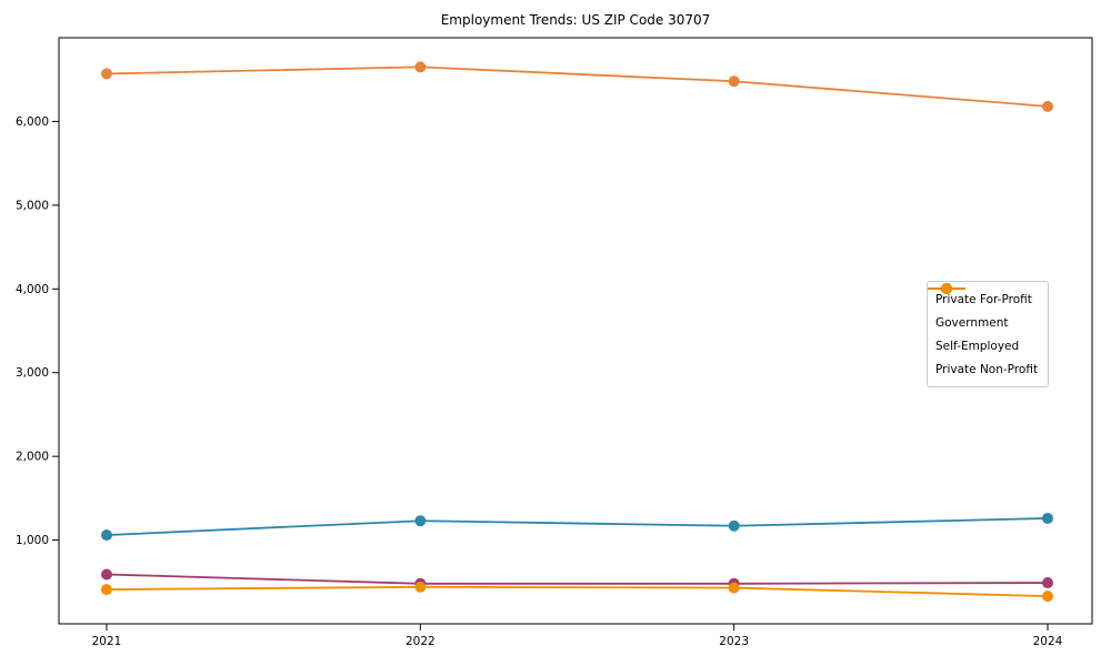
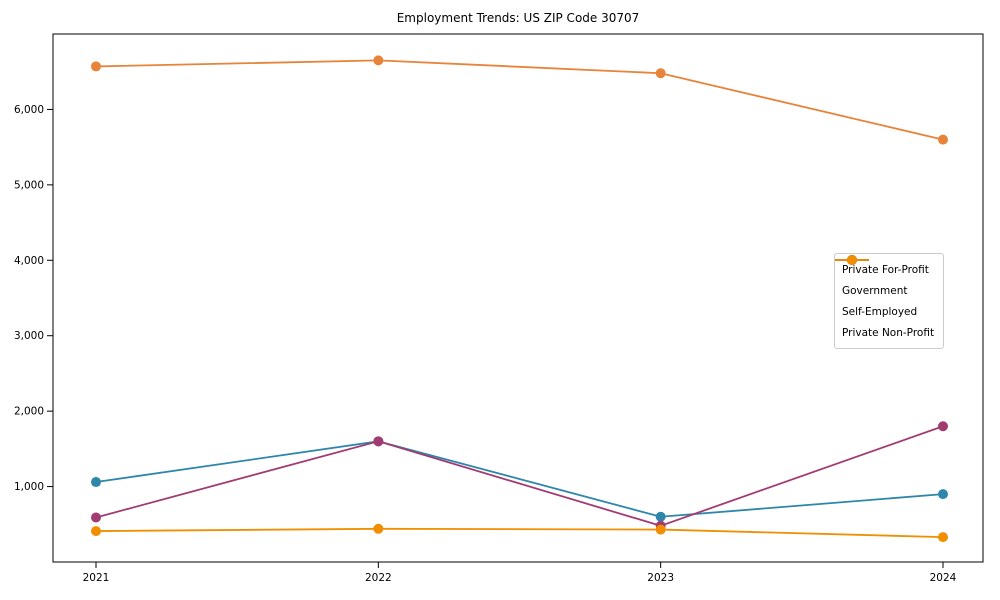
Government/2022: 1200 -> 1600
Self-Employed/2022: 500 -> 1600
Government/2023: 1200 -> 600
Private For-Profit/2024: 6200 -> 5600
Government/2024: 1300 -> 900
Self-Employed/2024: 500 -> 1800
